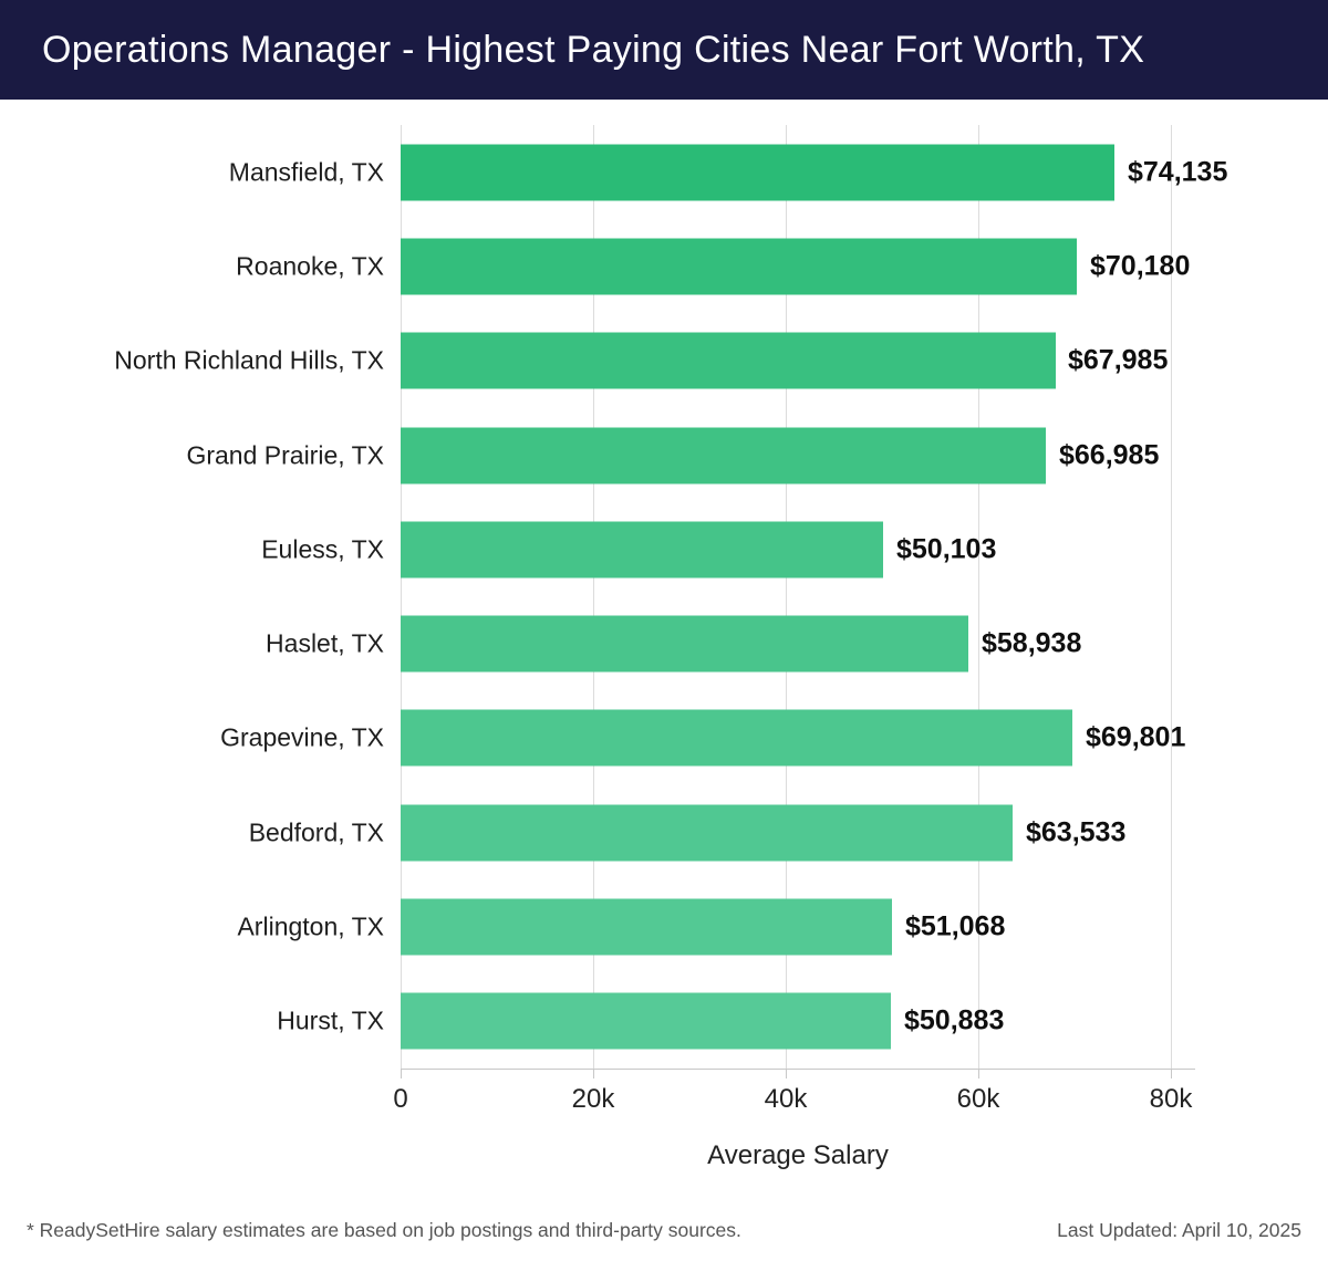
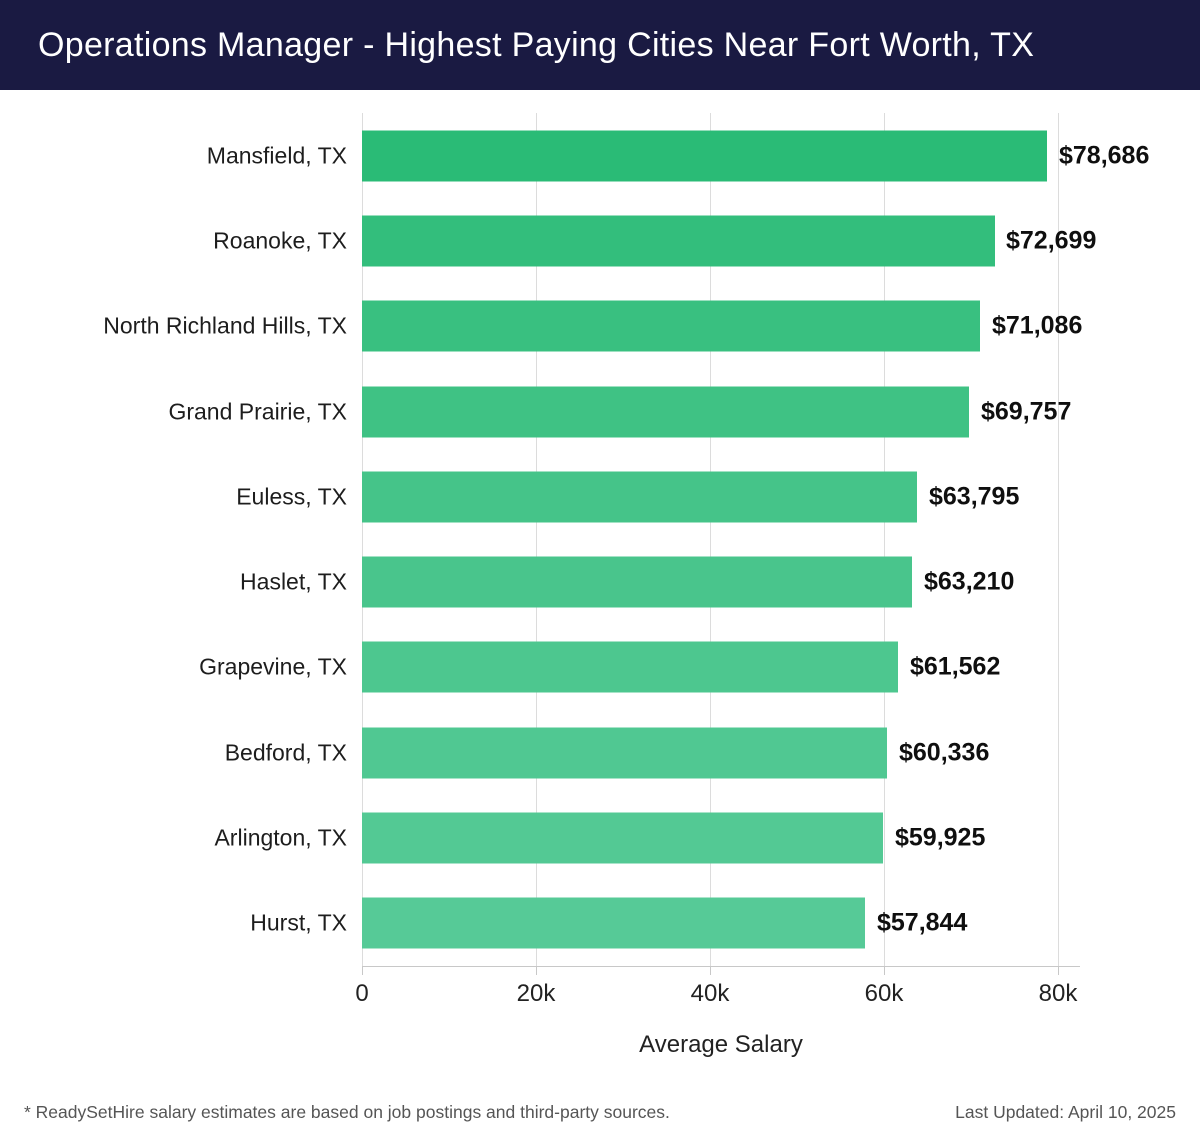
Mansfield, TX: $74,135 -> $78,686
Roanoke, TX: $70,180 -> $72,699
North Richland Hills, TX: $67,985 -> $71,086
Grand Prairie, TX: $66,985 -> $69,757
Euless, TX: $50,103 -> $63,795
Haslet, TX: $58,938 -> $63,210
Grapevine, TX: $69,801 -> $61,562
Bedford, TX: $63,533 -> $60,336
Arlington, TX: $51,068 -> $59,925
Hurst, TX: $50,883 -> $57,844
